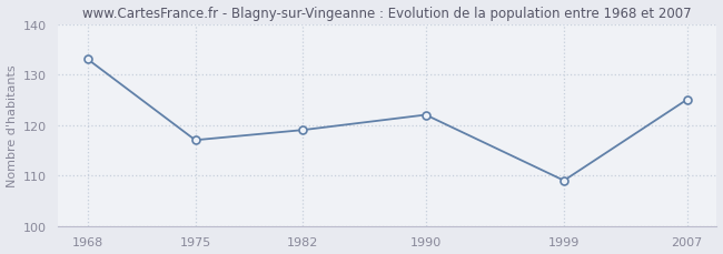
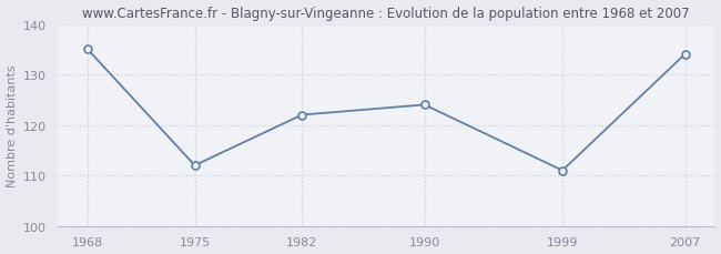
1968: 133 -> 135
1975: 117 -> 112
1982: 119 -> 122
1990: 122 -> 124
1999: 109 -> 111
2007: 125 -> 134
